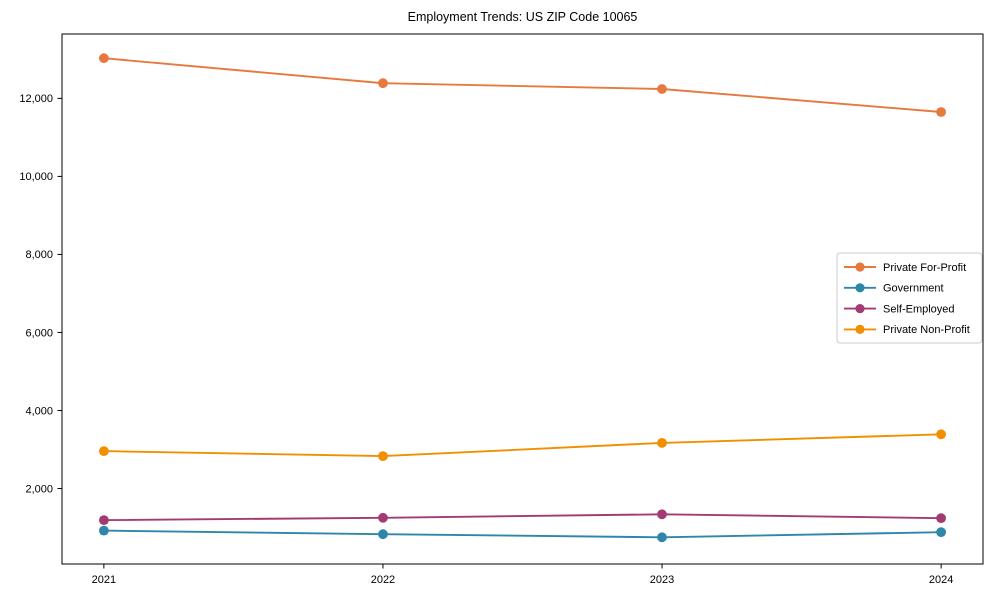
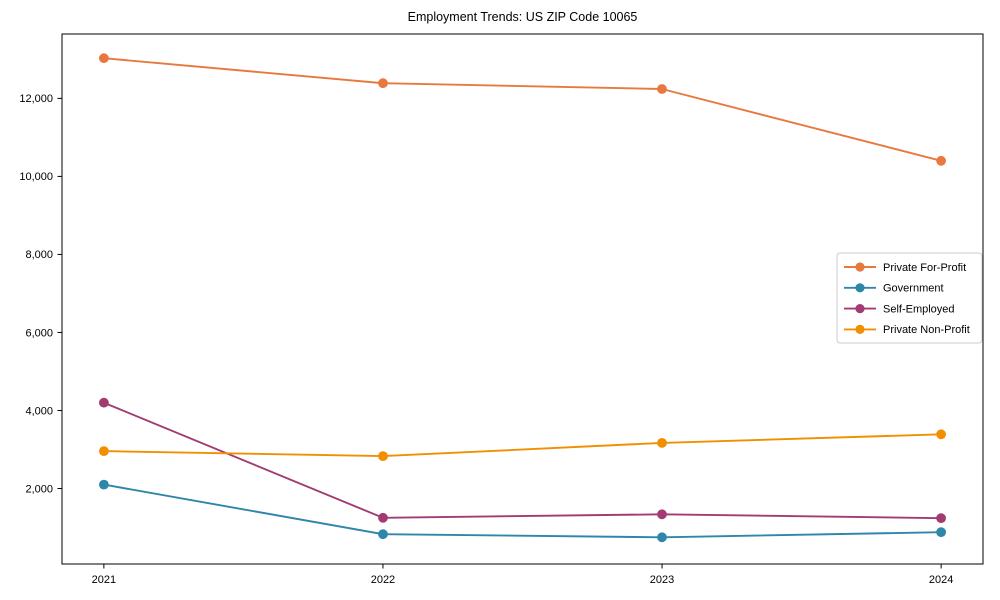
Government/2021: 900 -> 2100
Self-Employed/2021: 1200 -> 4200
Private For-Profit/2024: 11600 -> 10400
